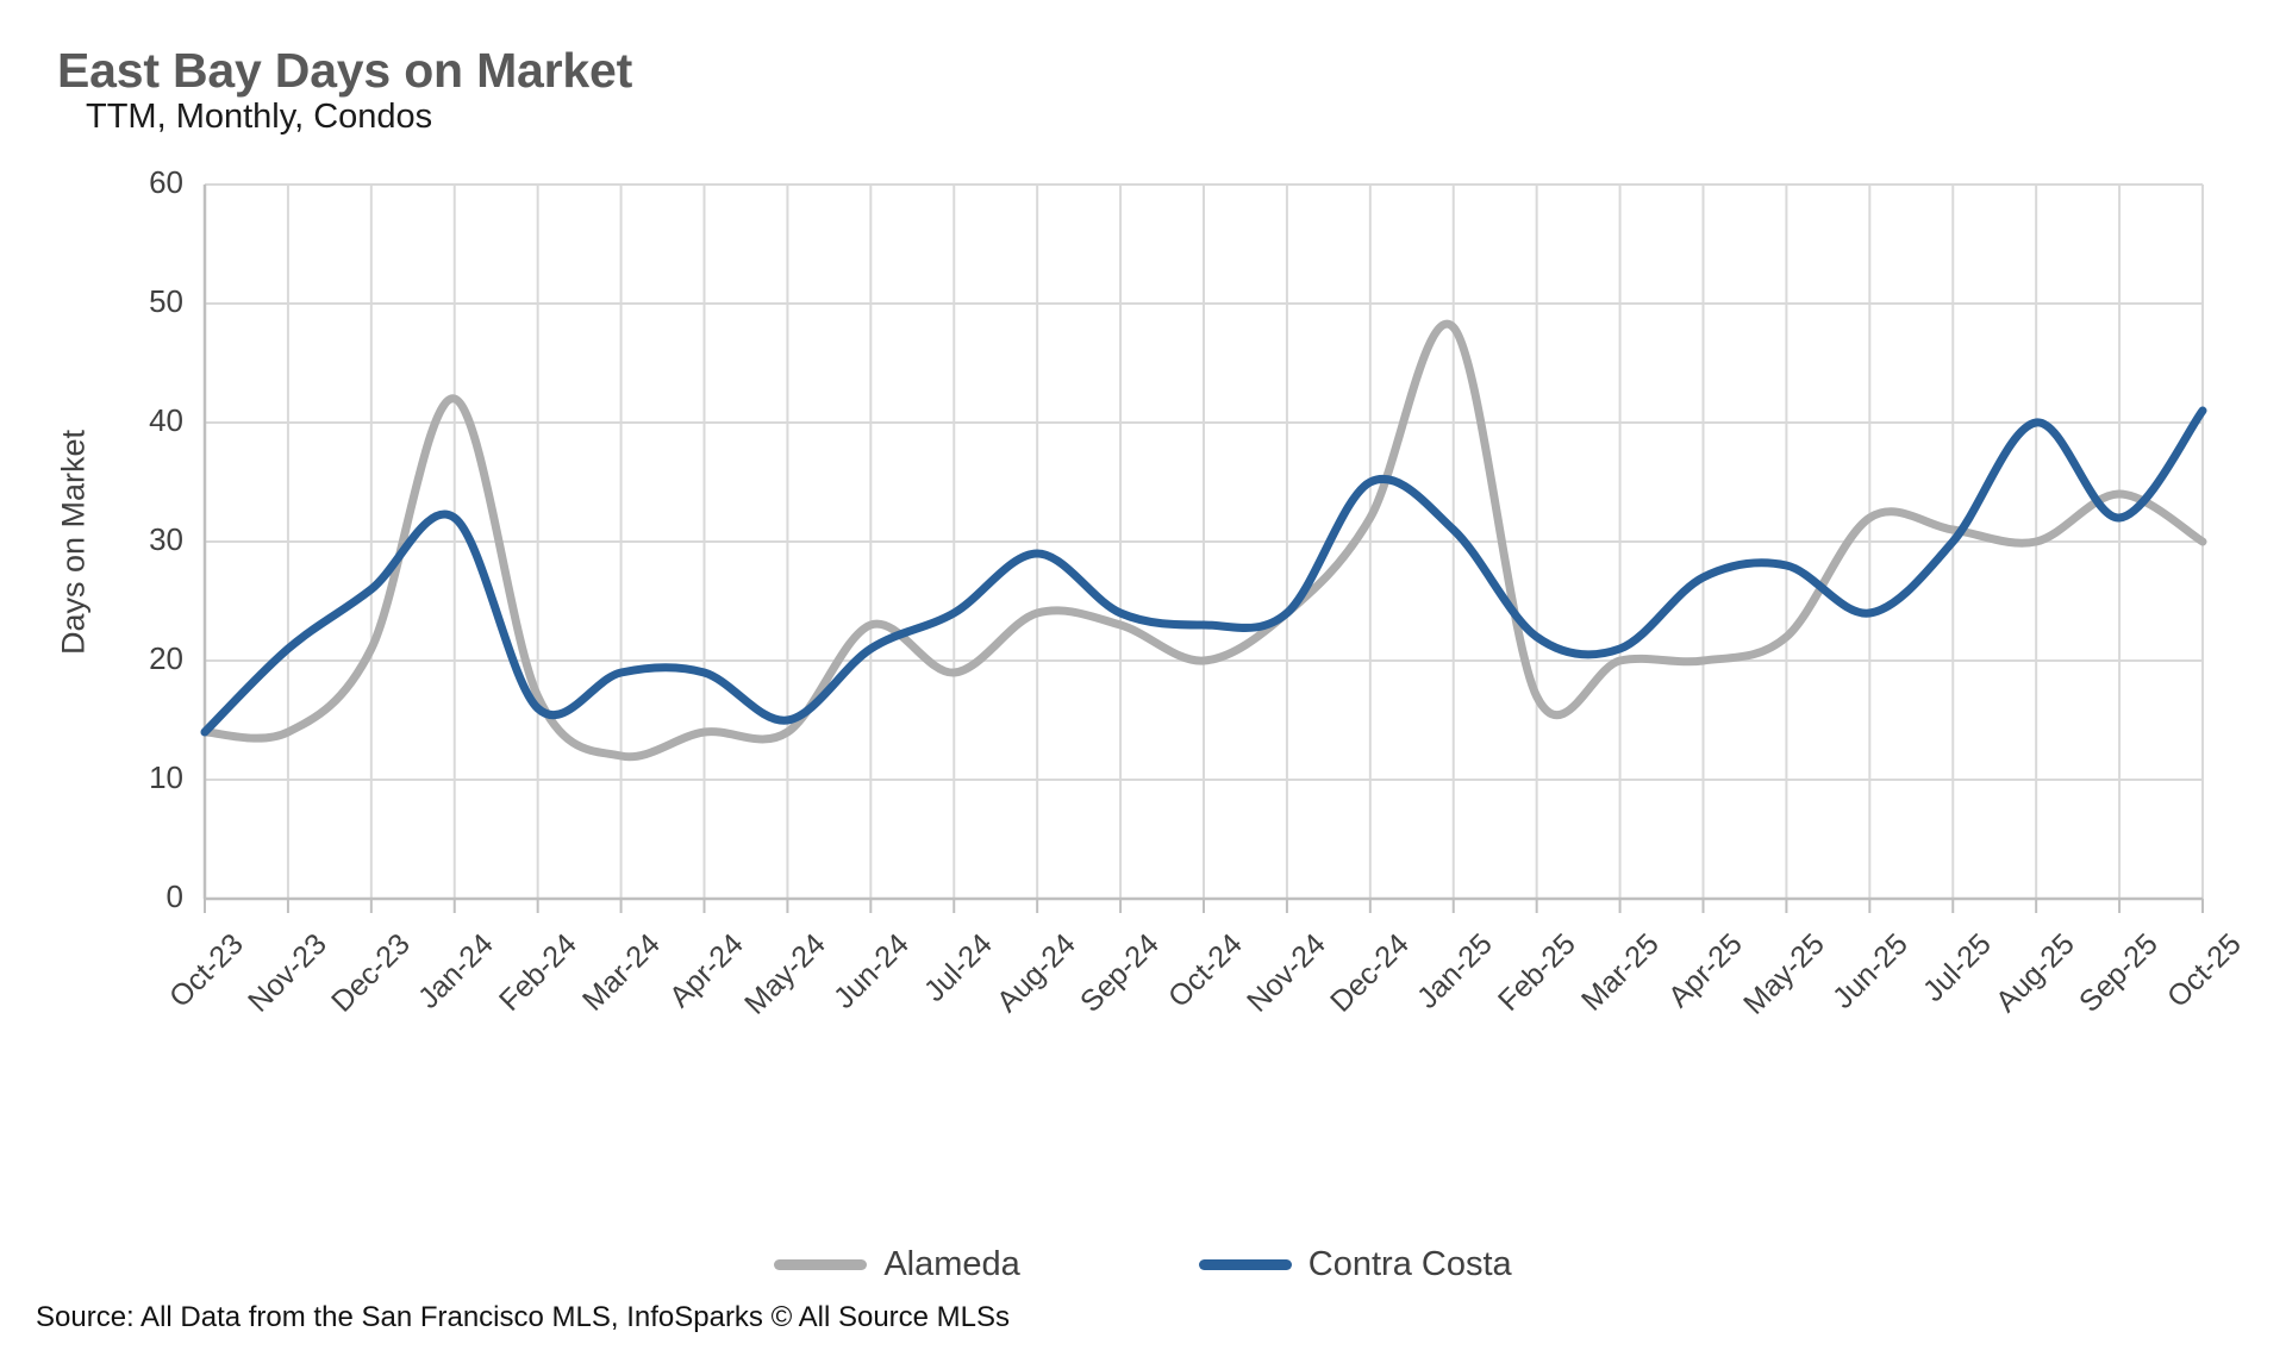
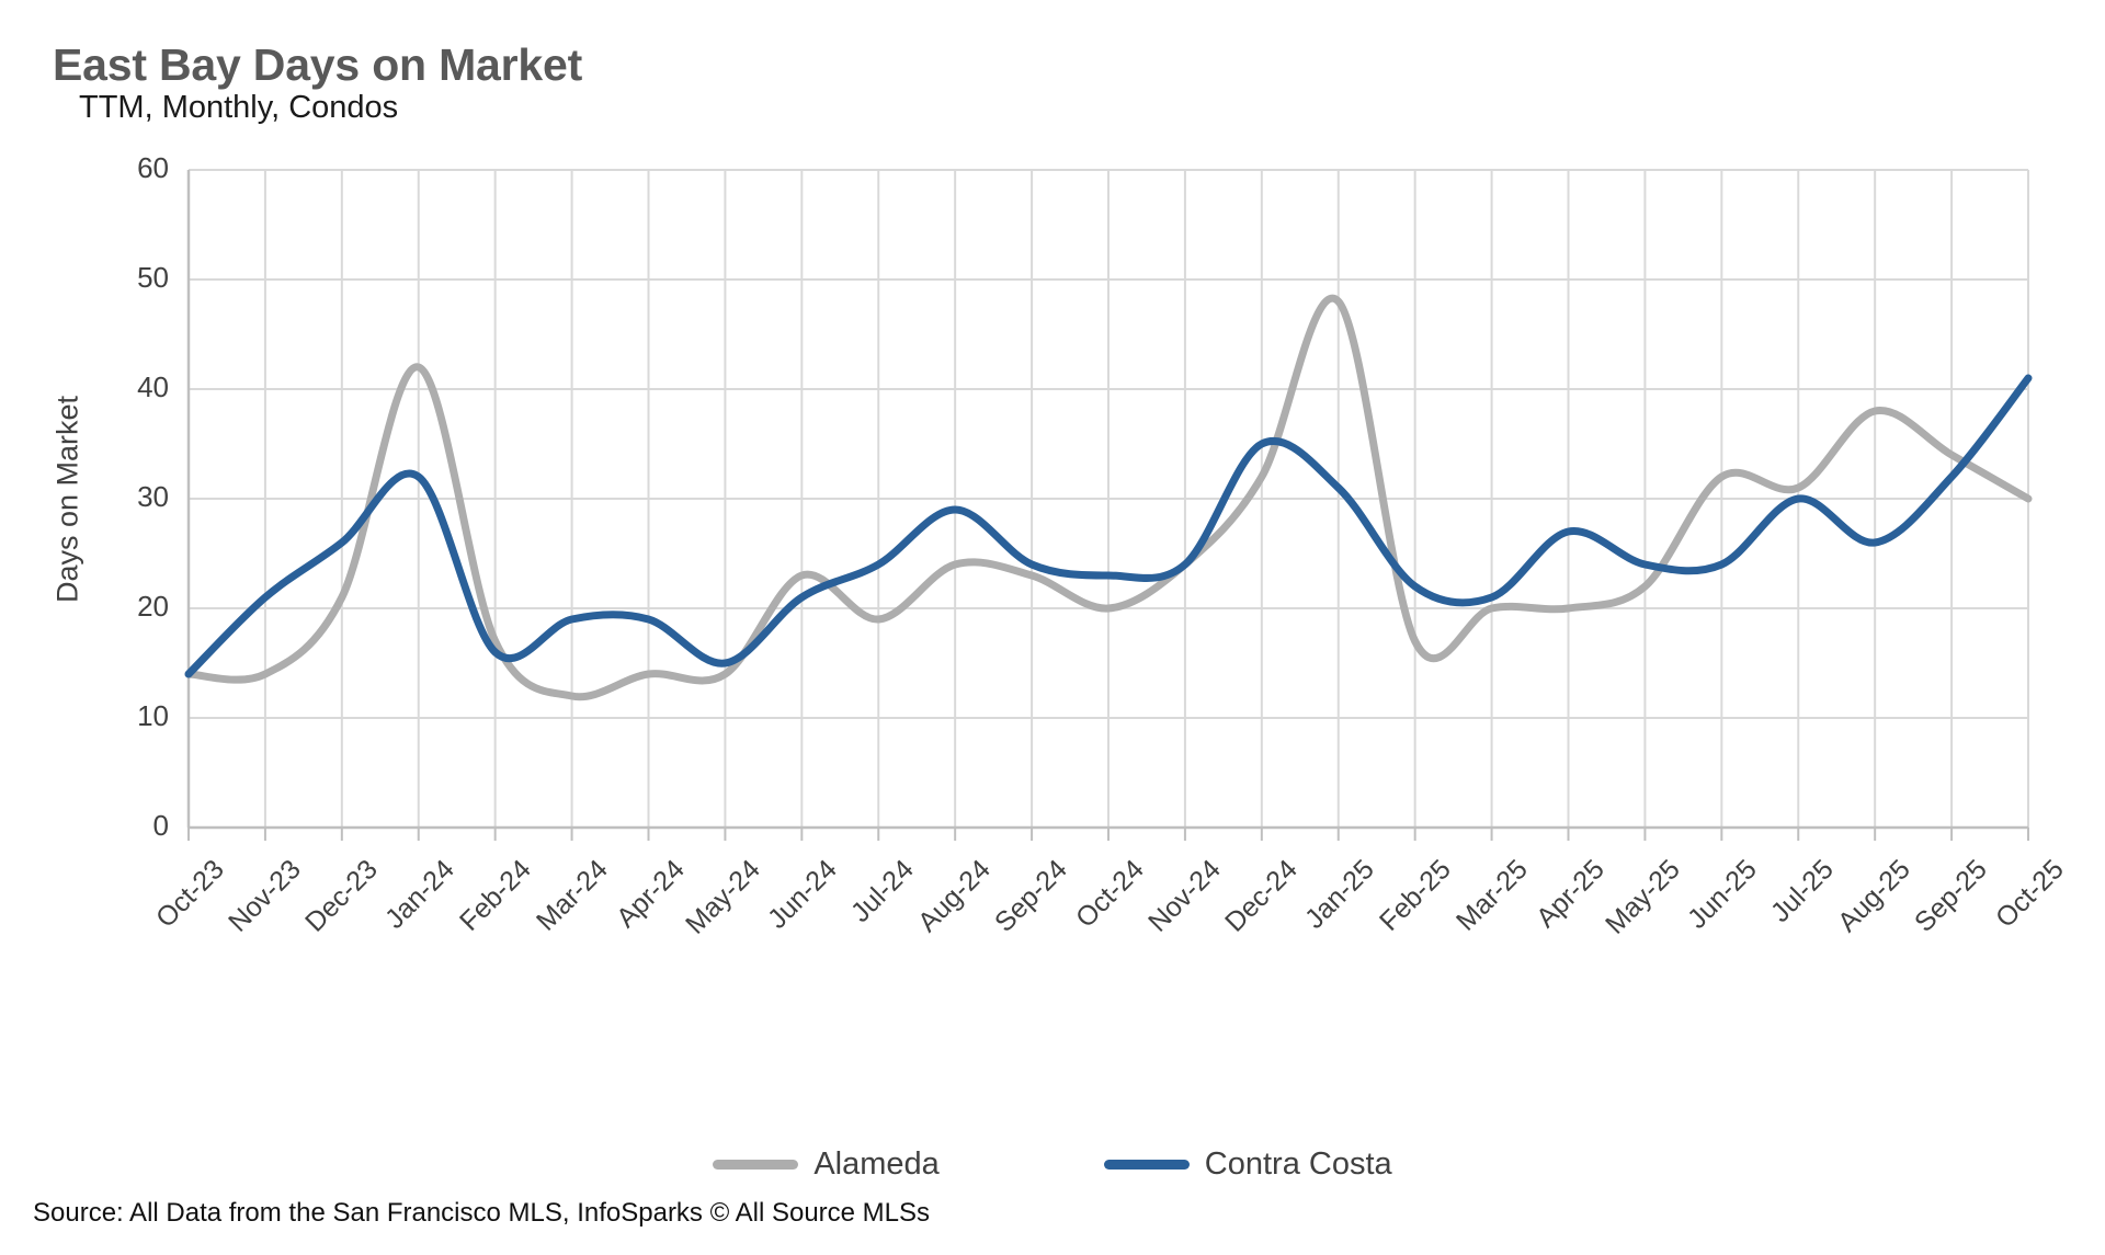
Contra Costa/May-25: 28 -> 24
Alameda/Aug-25: 30 -> 38
Contra Costa/Aug-25: 40 -> 26
